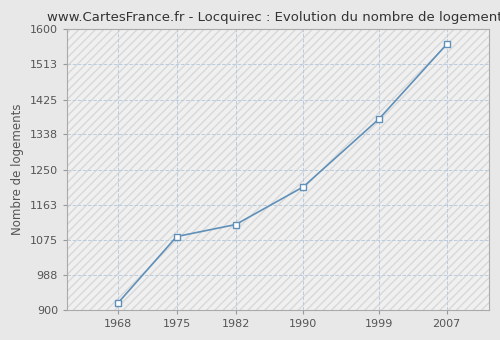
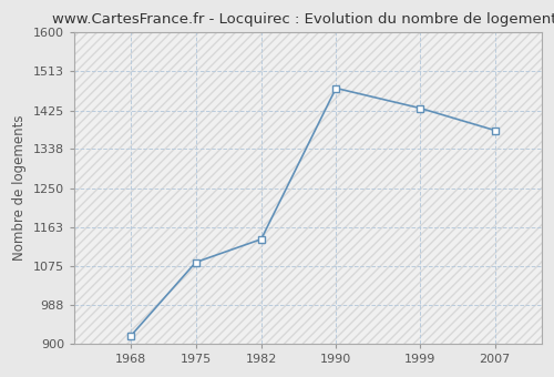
1982: 1113 -> 1135
1990: 1207 -> 1475
1999: 1377 -> 1430
2007: 1563 -> 1380
